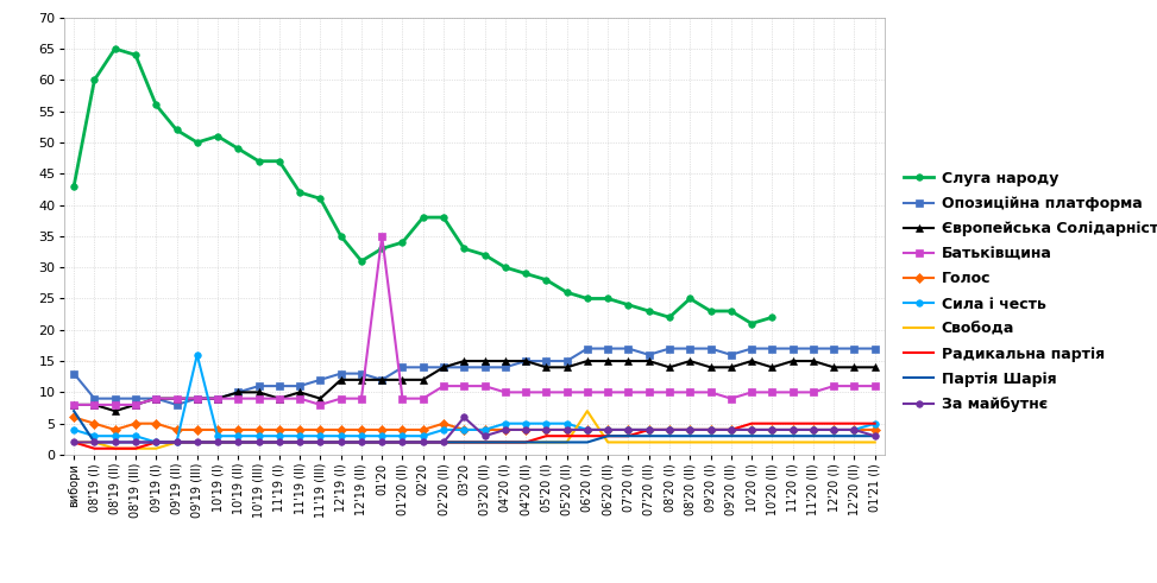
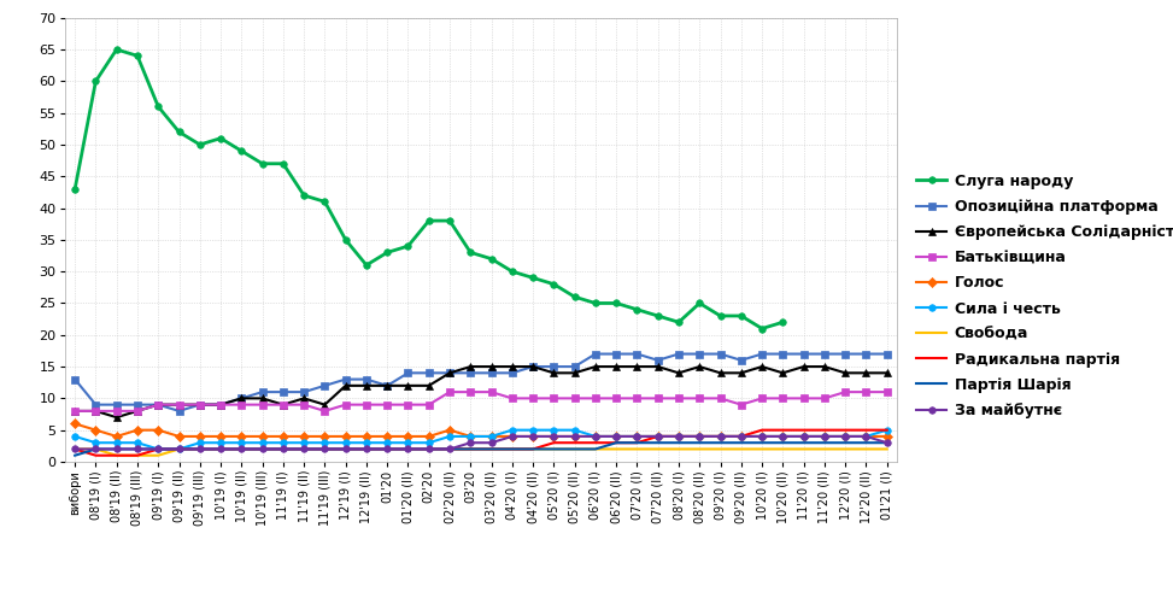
Партія Шарія/вибори: 7 -> 1
Сила і честь/09'19 (III): 16 -> 3
Батьківщина/01'20: 35 -> 9
За майбутнє/03'20: 6 -> 3
Свобода/06'20 (I): 7 -> 2
